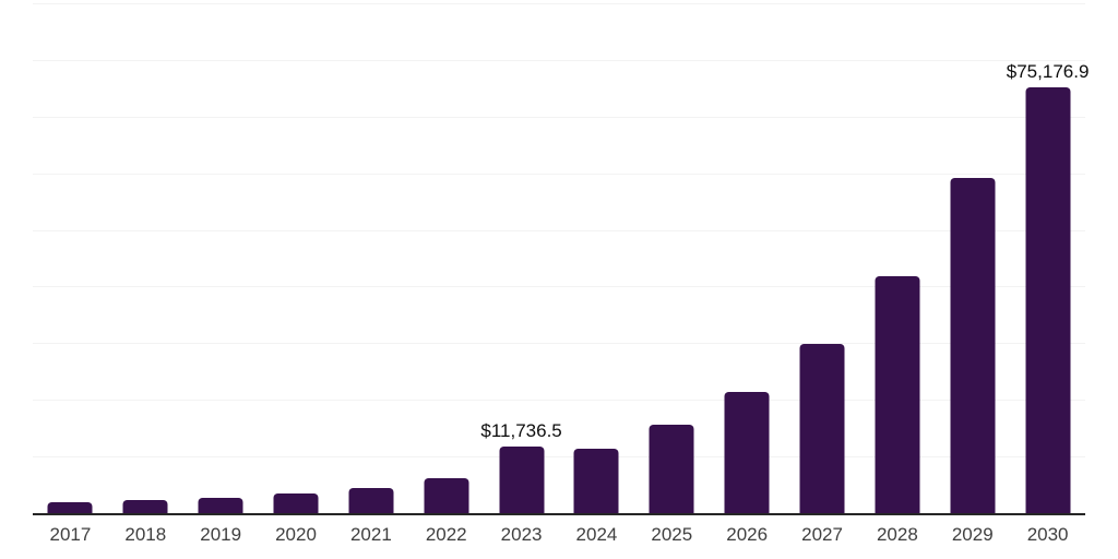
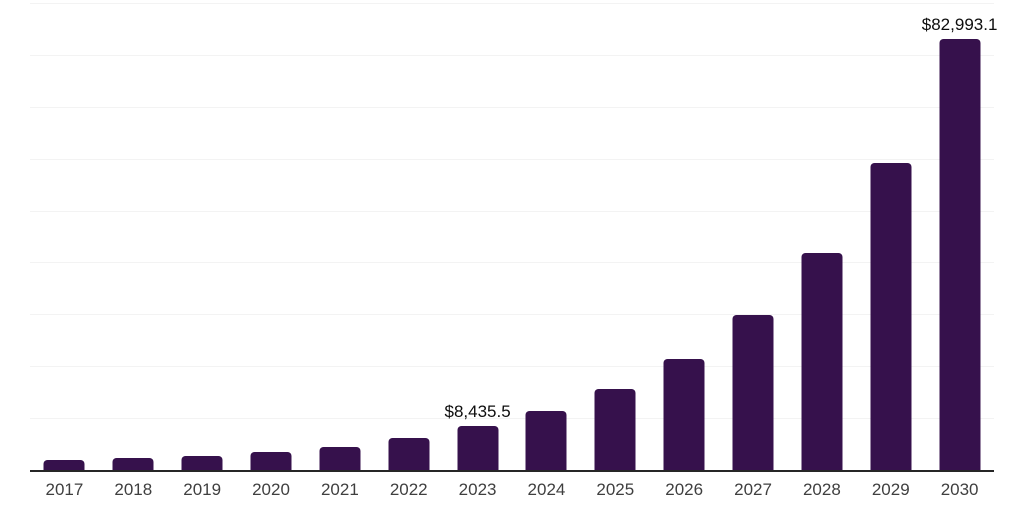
2023: $11,736.5 -> $8,435.5
2030: $75,176.9 -> $82,993.1
